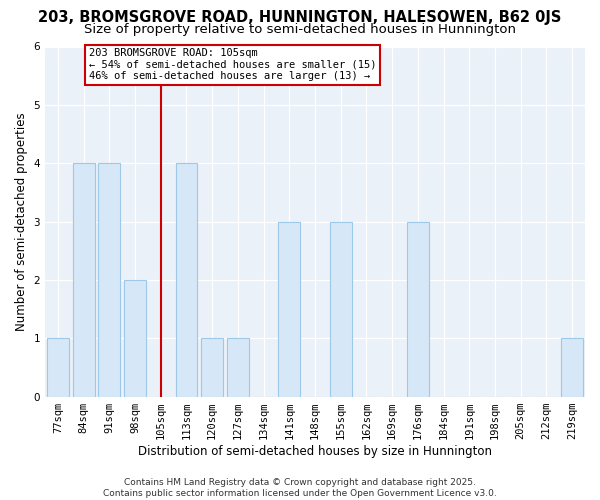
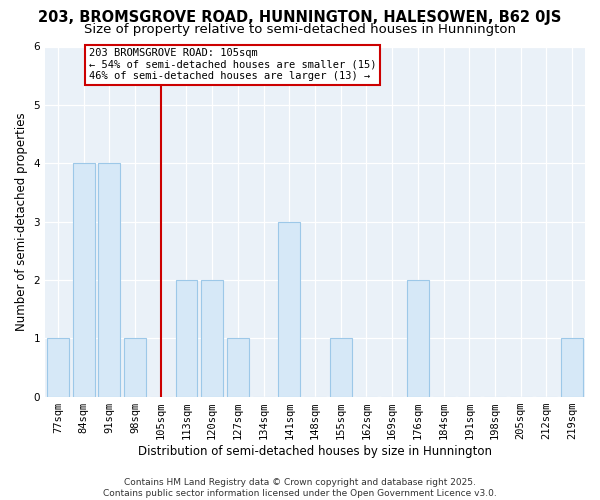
98sqm: 2 -> 1
113sqm: 4 -> 2
120sqm: 1 -> 2
155sqm: 3 -> 1
176sqm: 3 -> 2
